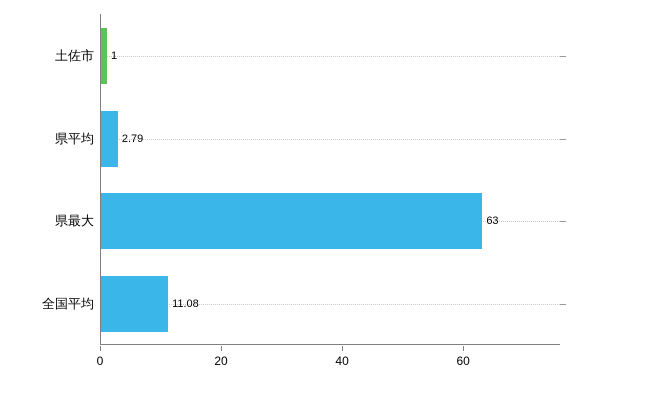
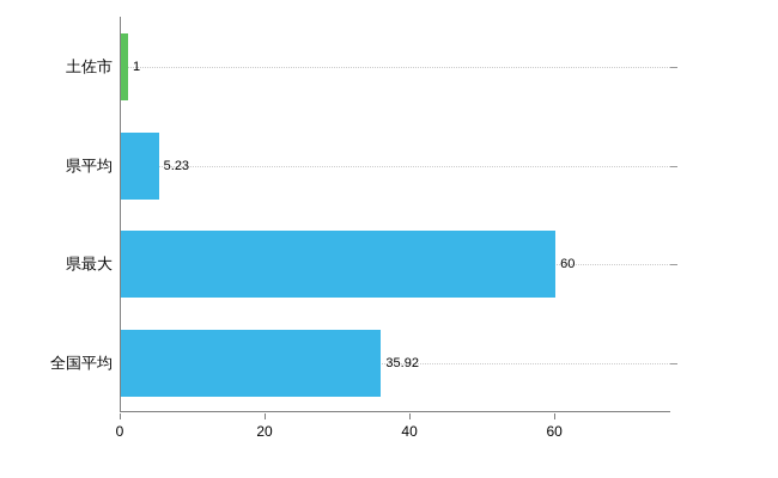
県平均: 2.79 -> 5.23
県最大: 63 -> 60
全国平均: 11.08 -> 35.92
